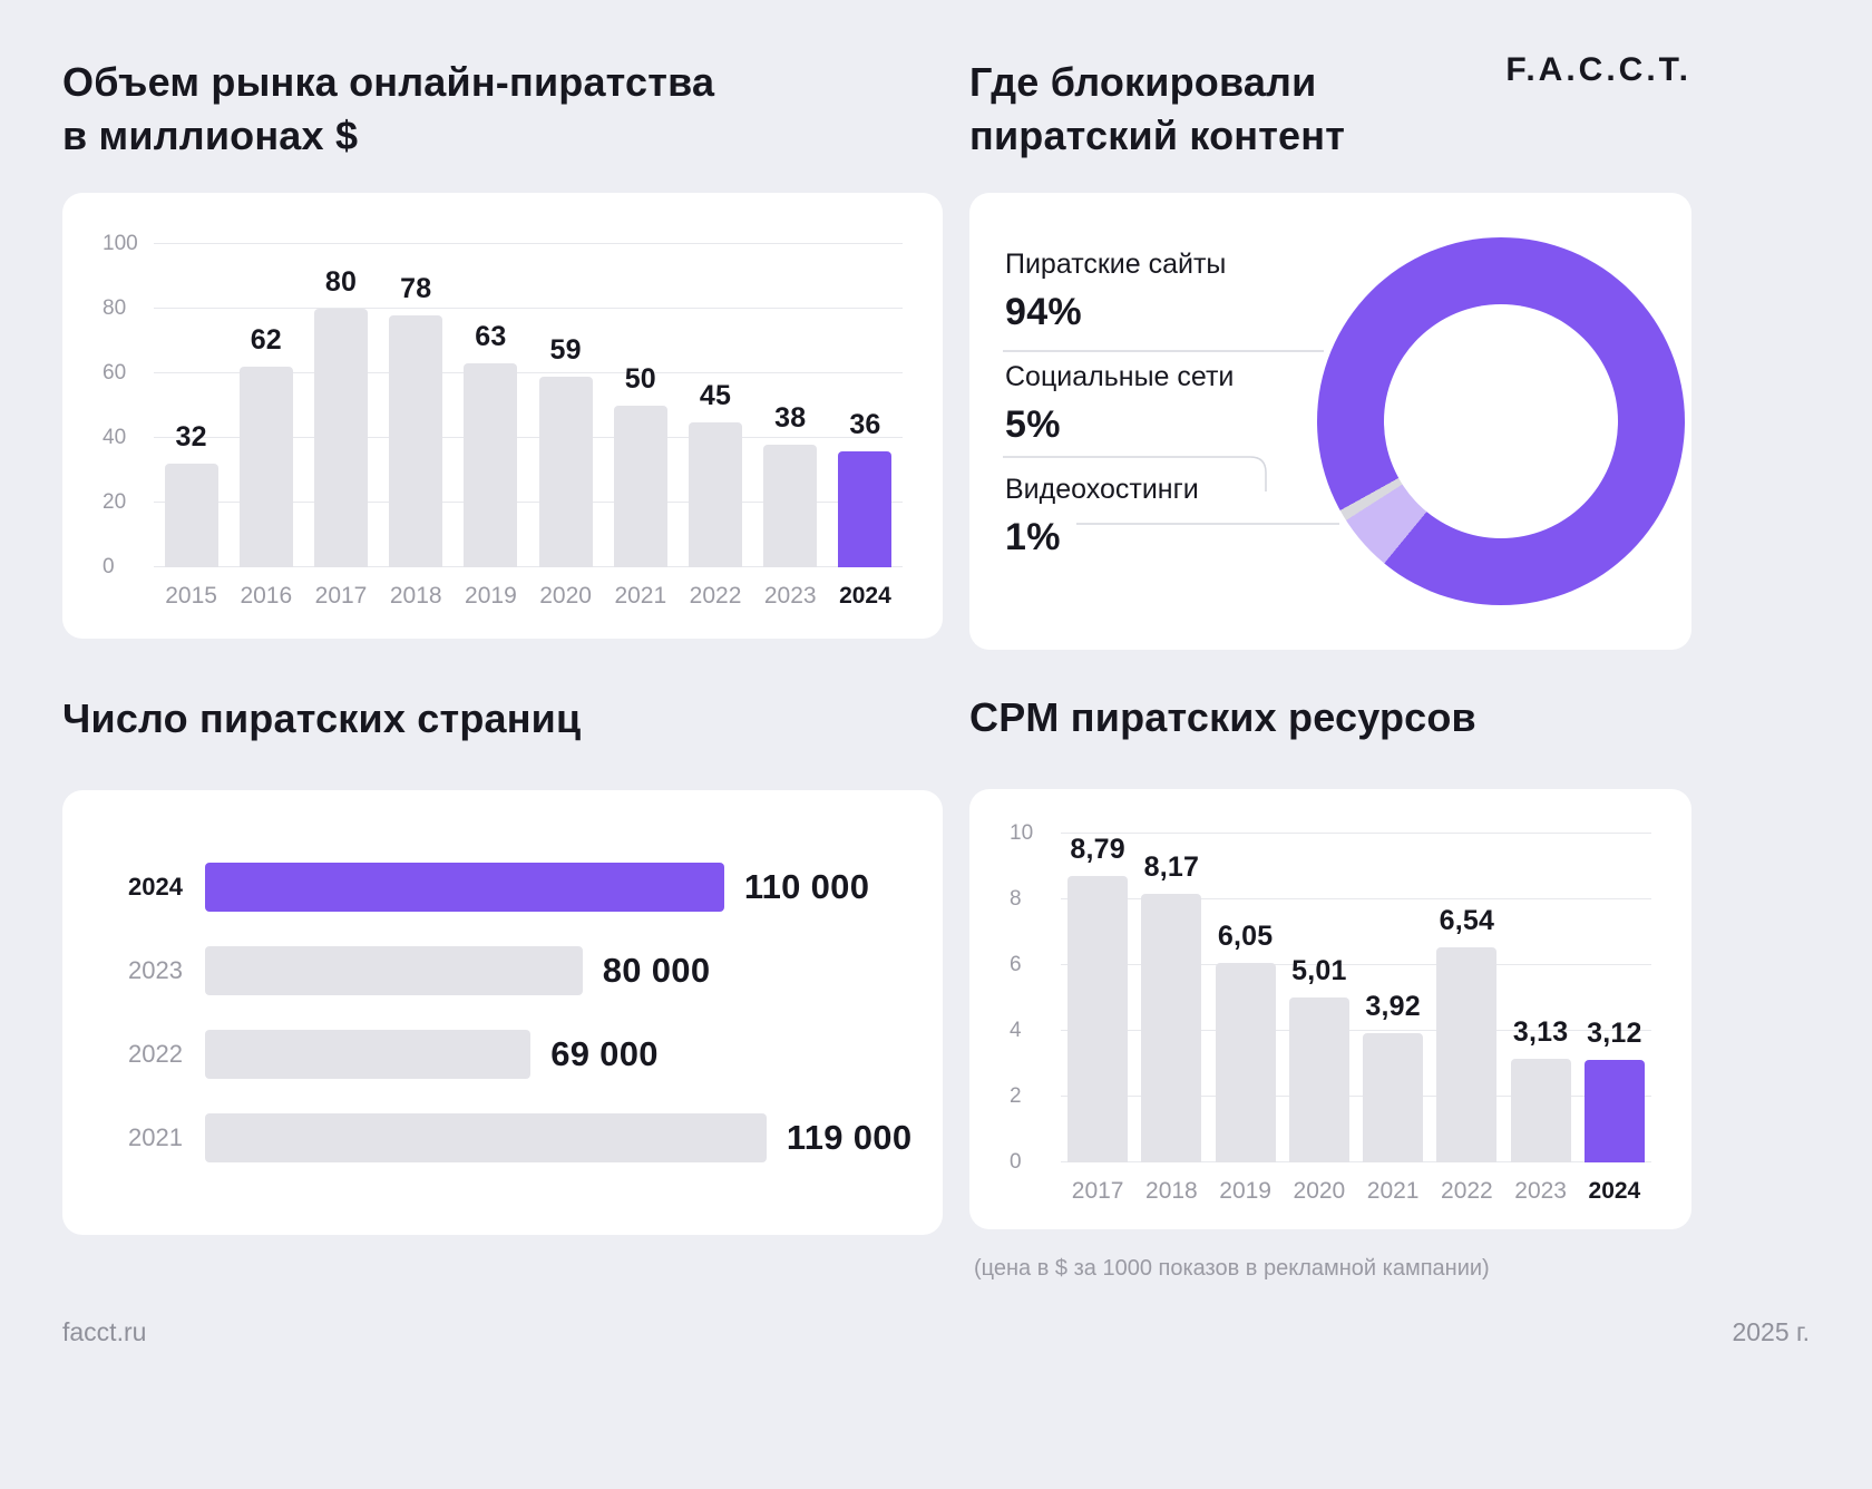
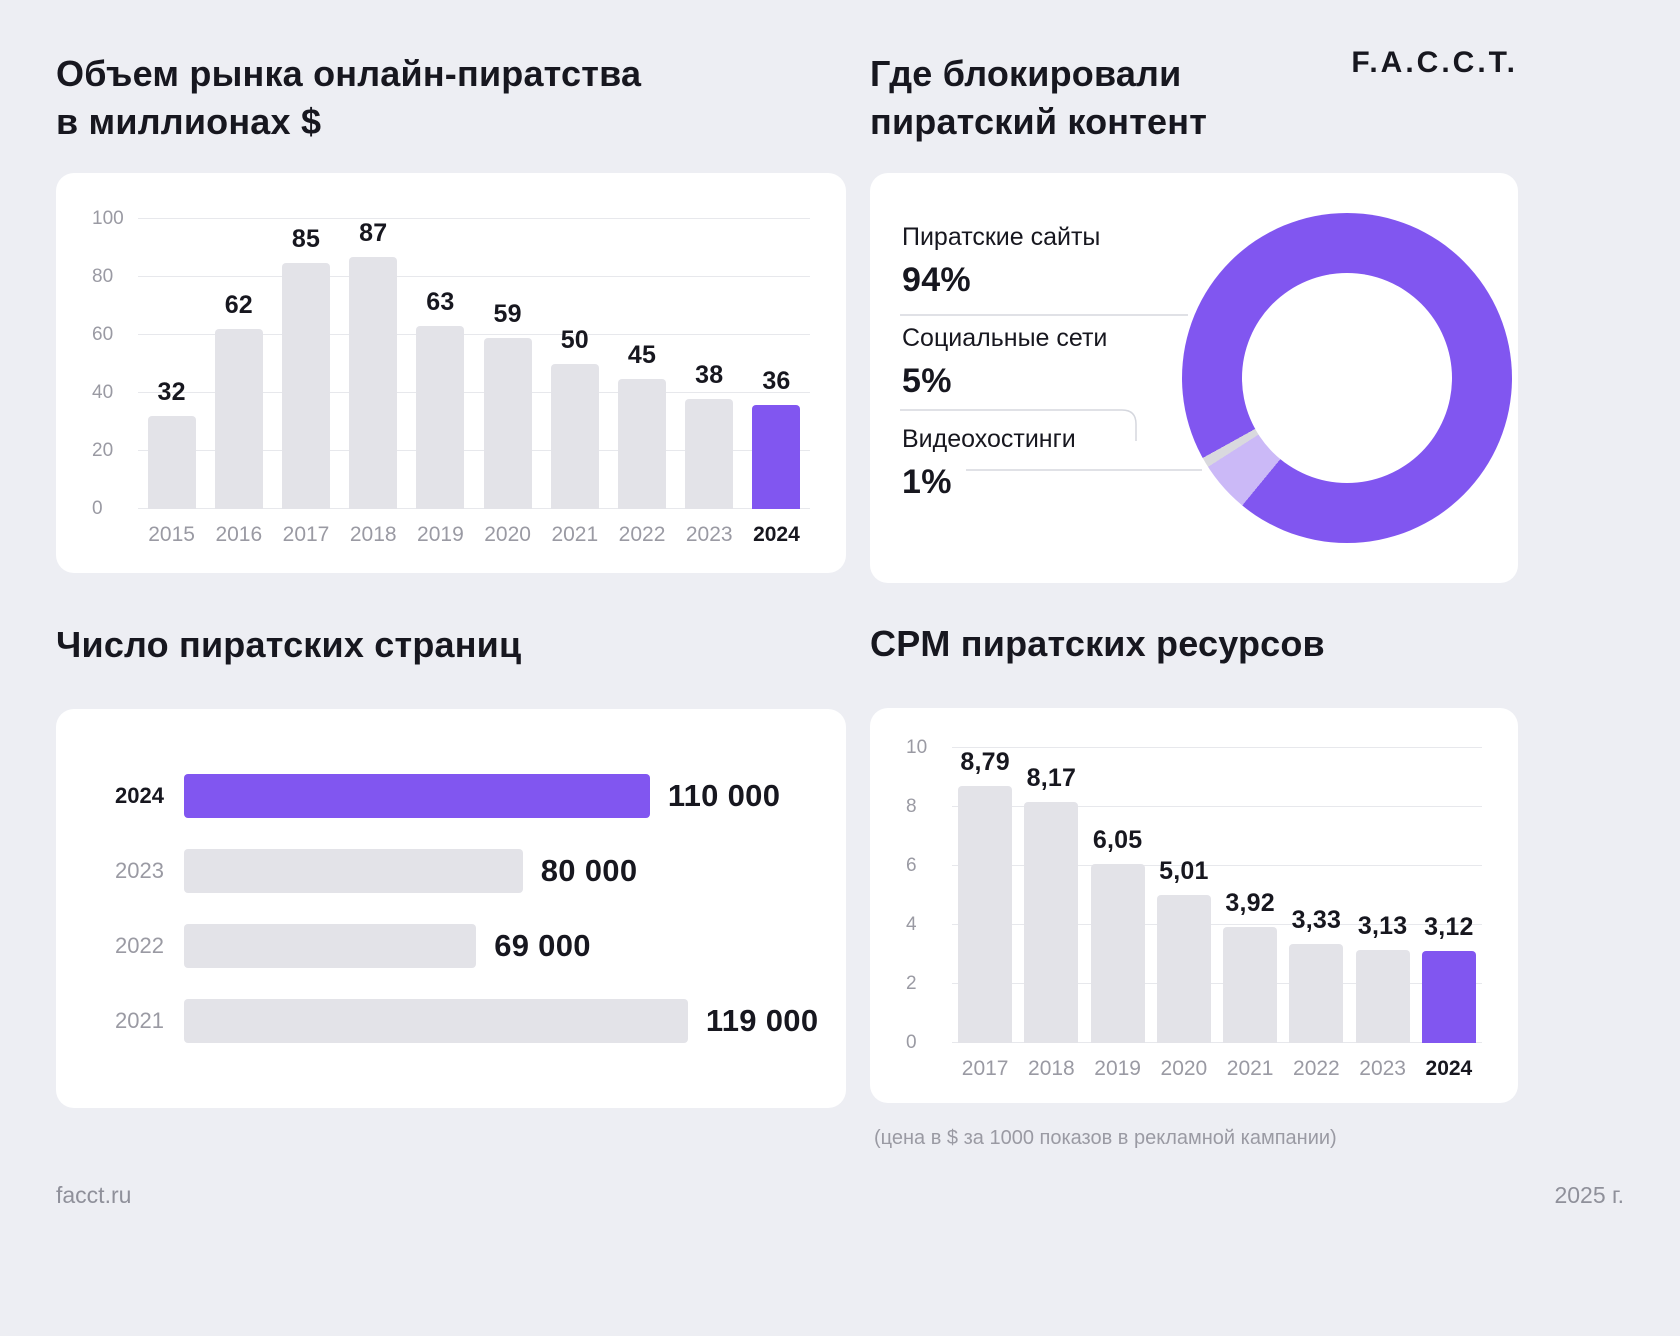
Объем рынка онлайн-пиратства в миллионах $/2017: 80 -> 85
Объем рынка онлайн-пиратства в миллионах $/2018: 78 -> 87
CPM пиратских ресурсов/2022: 6,54 -> 3,33
